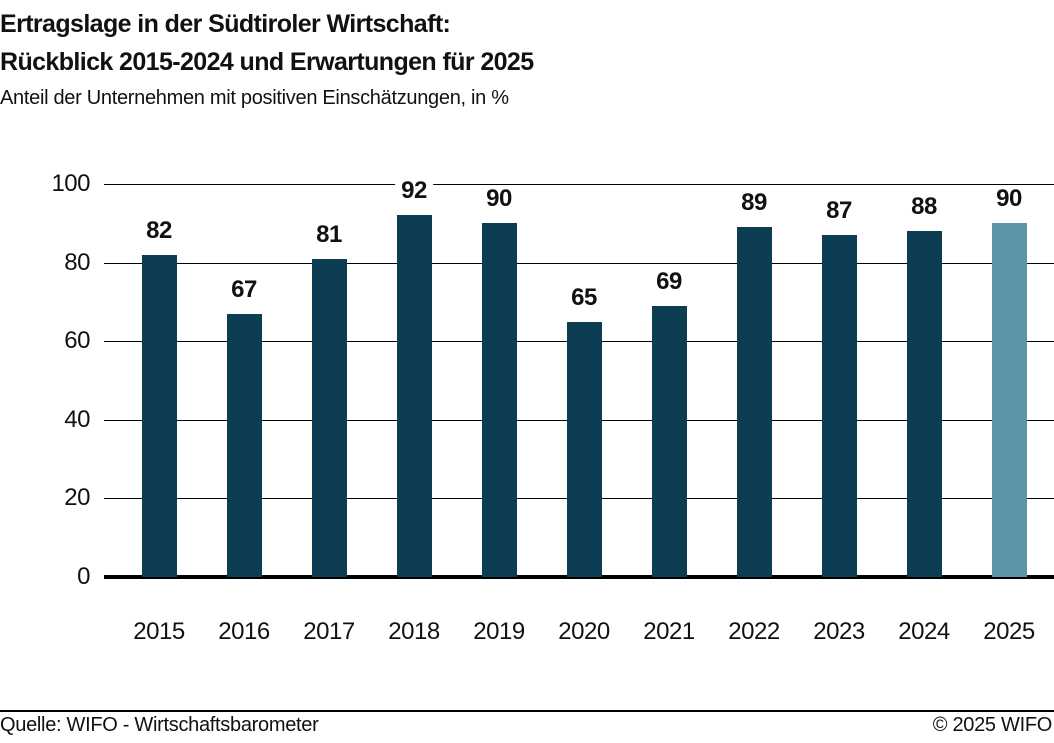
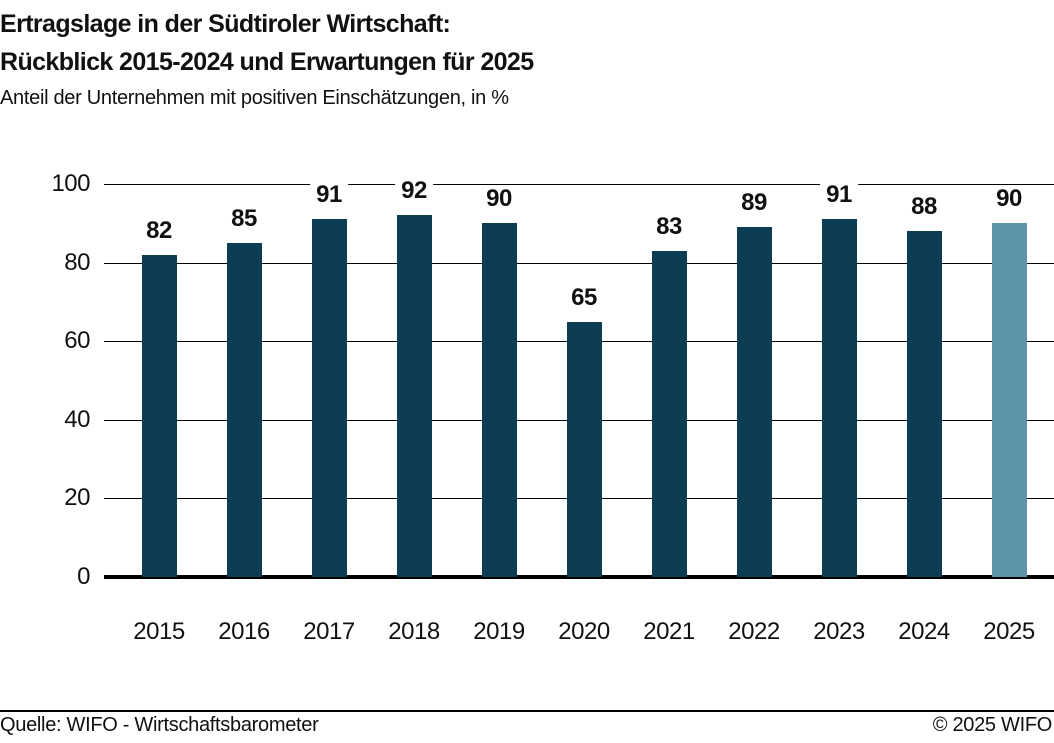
2016: 67 -> 85
2017: 81 -> 91
2021: 69 -> 83
2023: 87 -> 91
